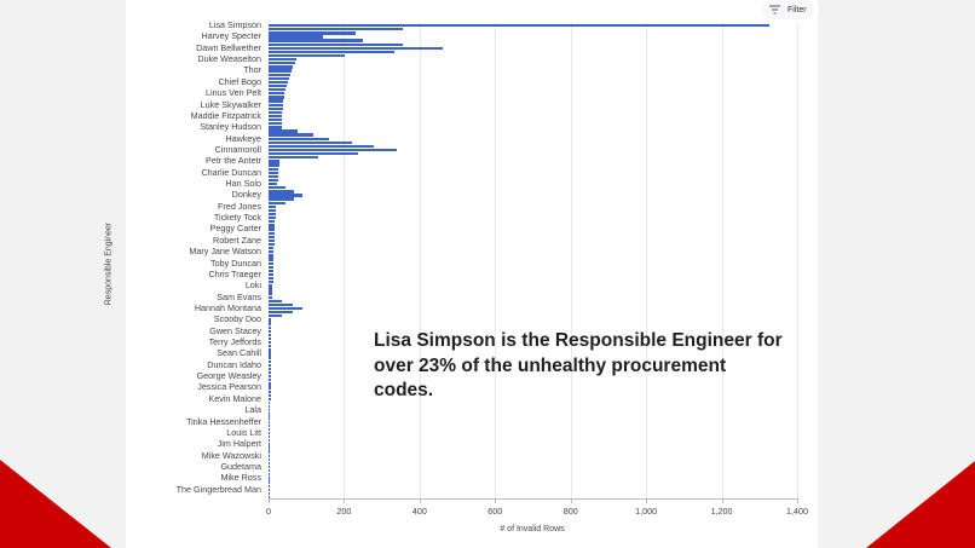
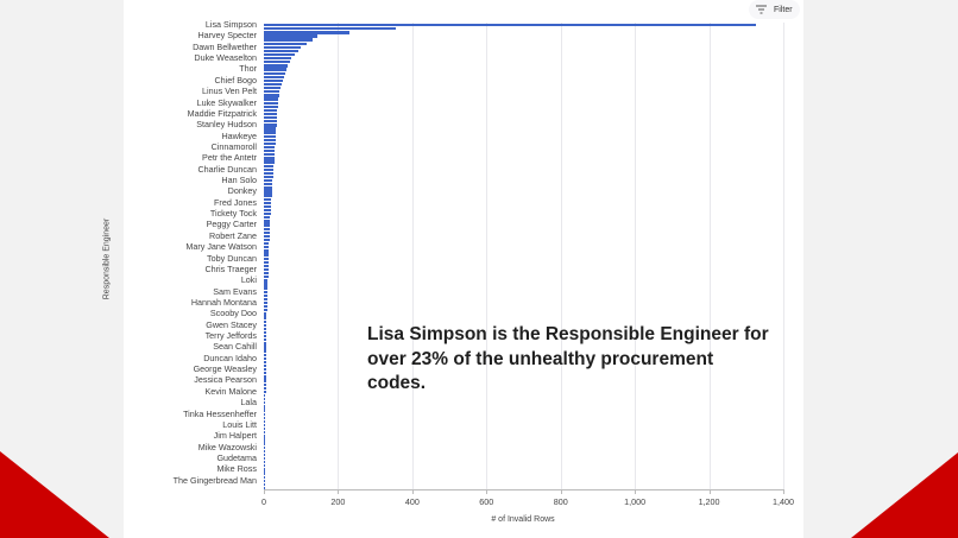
Dawn Bellwether: 460 -> 100
Hawkeye: 160 -> 30
Cinnamoroll: 340 -> 30
Donkey: 90 -> 20
Hannah Montana: 90 -> 10
